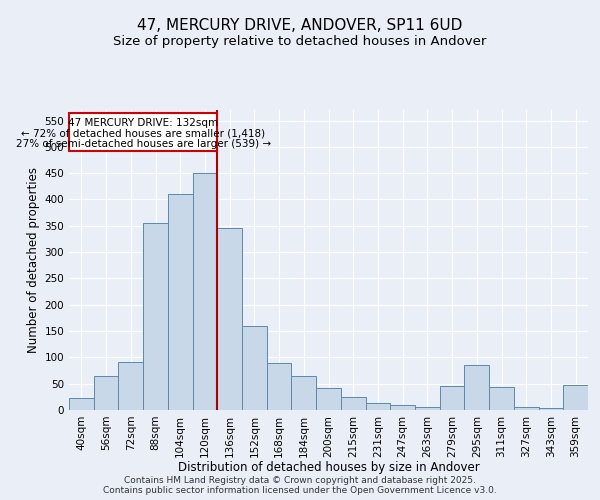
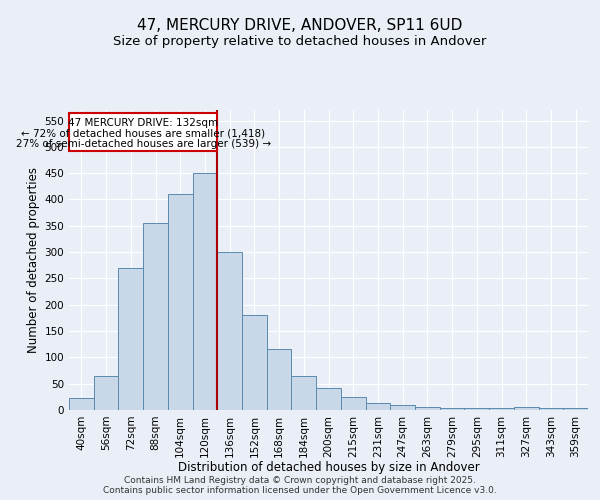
72sqm: 92 -> 270
136sqm: 346 -> 300
152sqm: 160 -> 180
168sqm: 90 -> 115
279sqm: 46 -> 4
295sqm: 86 -> 4
311sqm: 44 -> 3
359sqm: 48 -> 3
